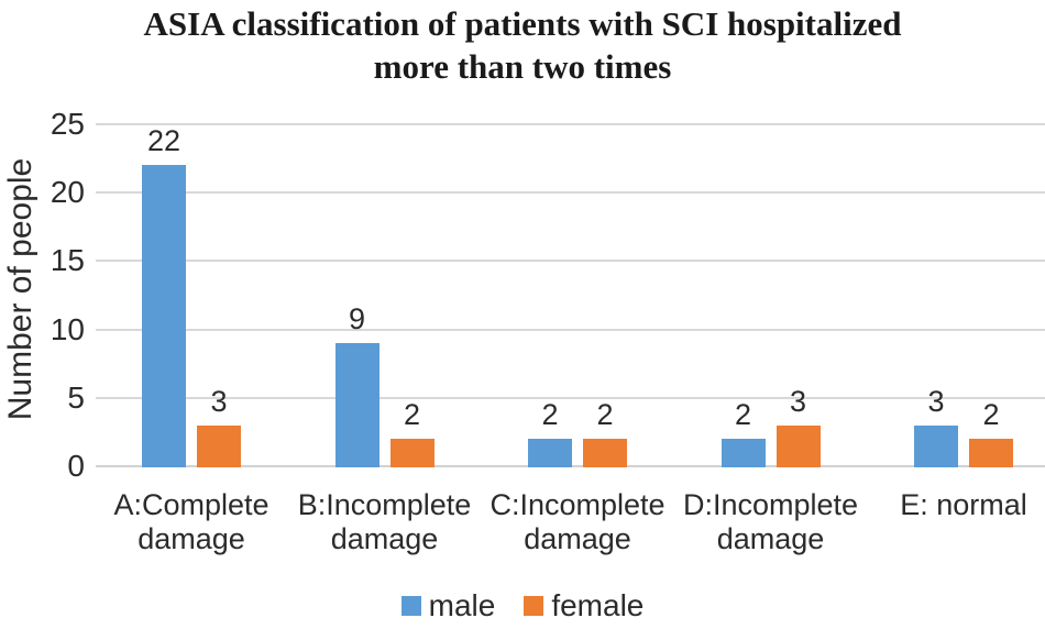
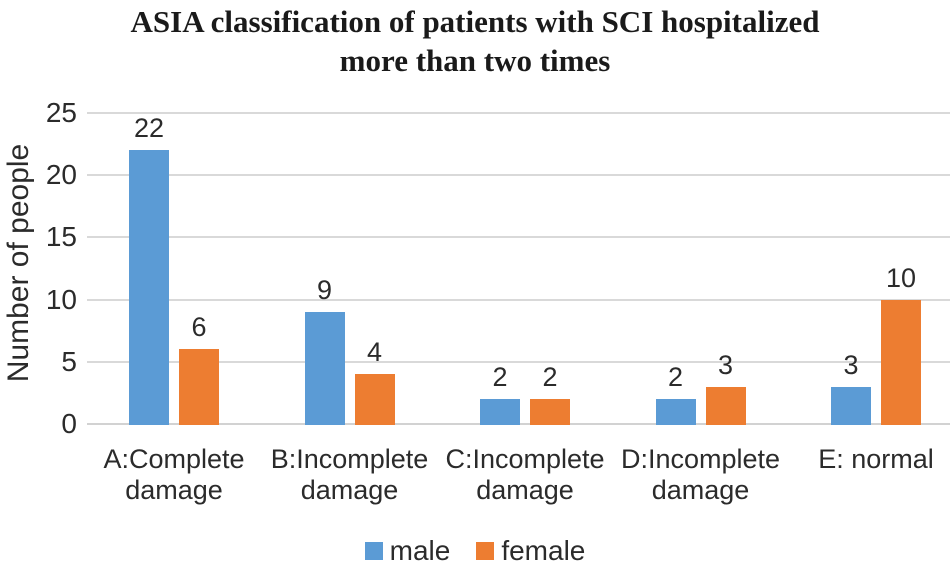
female/A:Complete damage: 3 -> 6
female/B:Incomplete damage: 2 -> 4
female/E: normal: 2 -> 10
